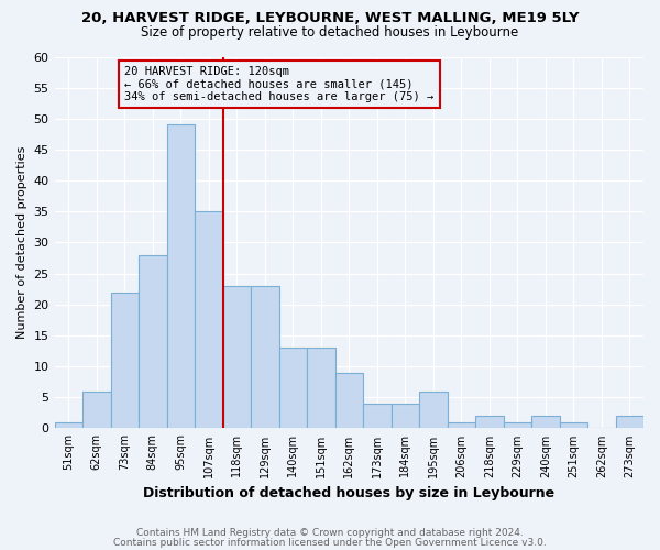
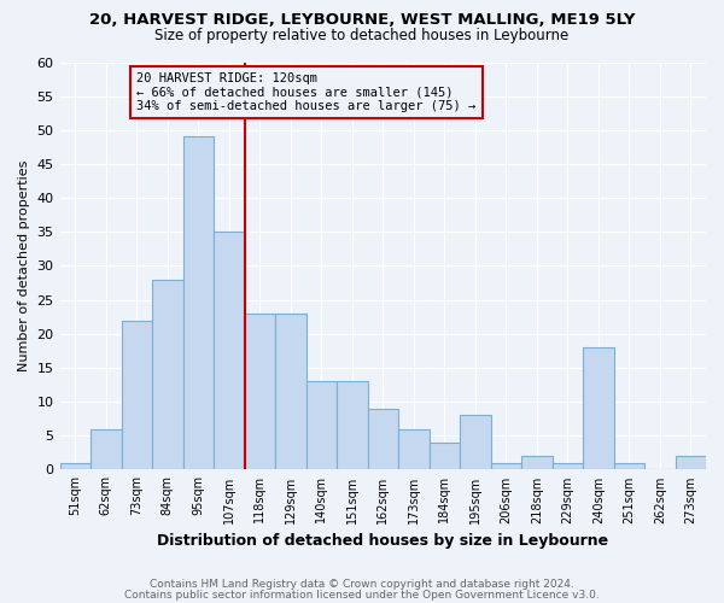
173sqm: 4 -> 6
195sqm: 6 -> 8
240sqm: 2 -> 18
